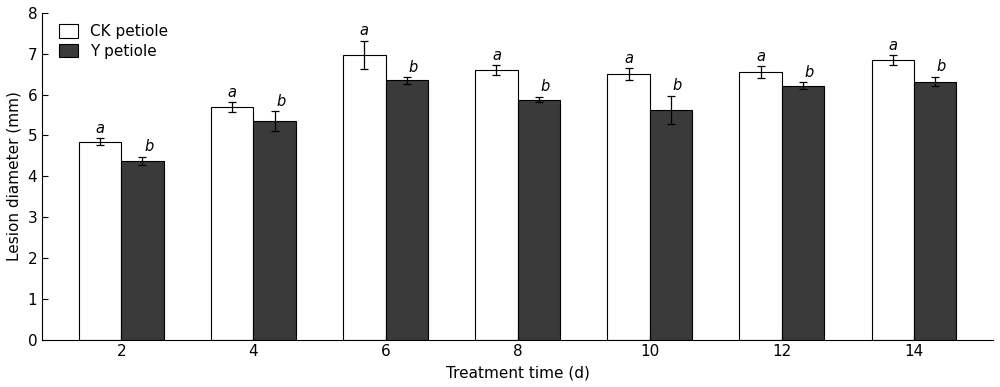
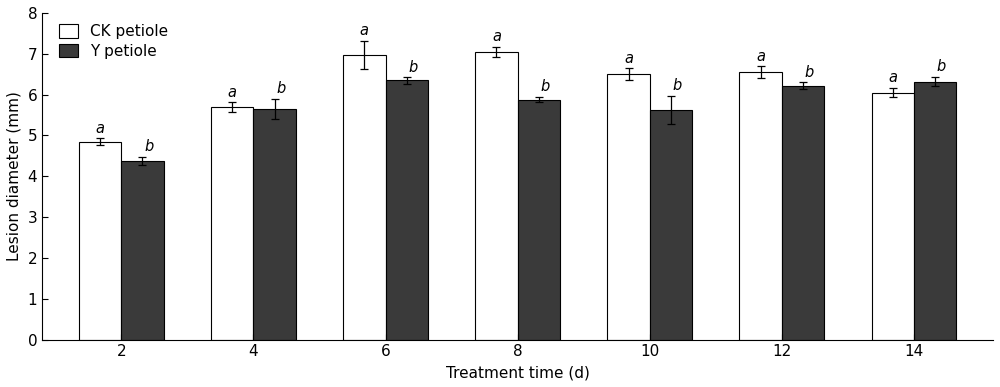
Y petiole/4: 5.35 -> 5.65
CK petiole/8: 6.60 -> 7.05
CK petiole/14: 6.85 -> 6.05
